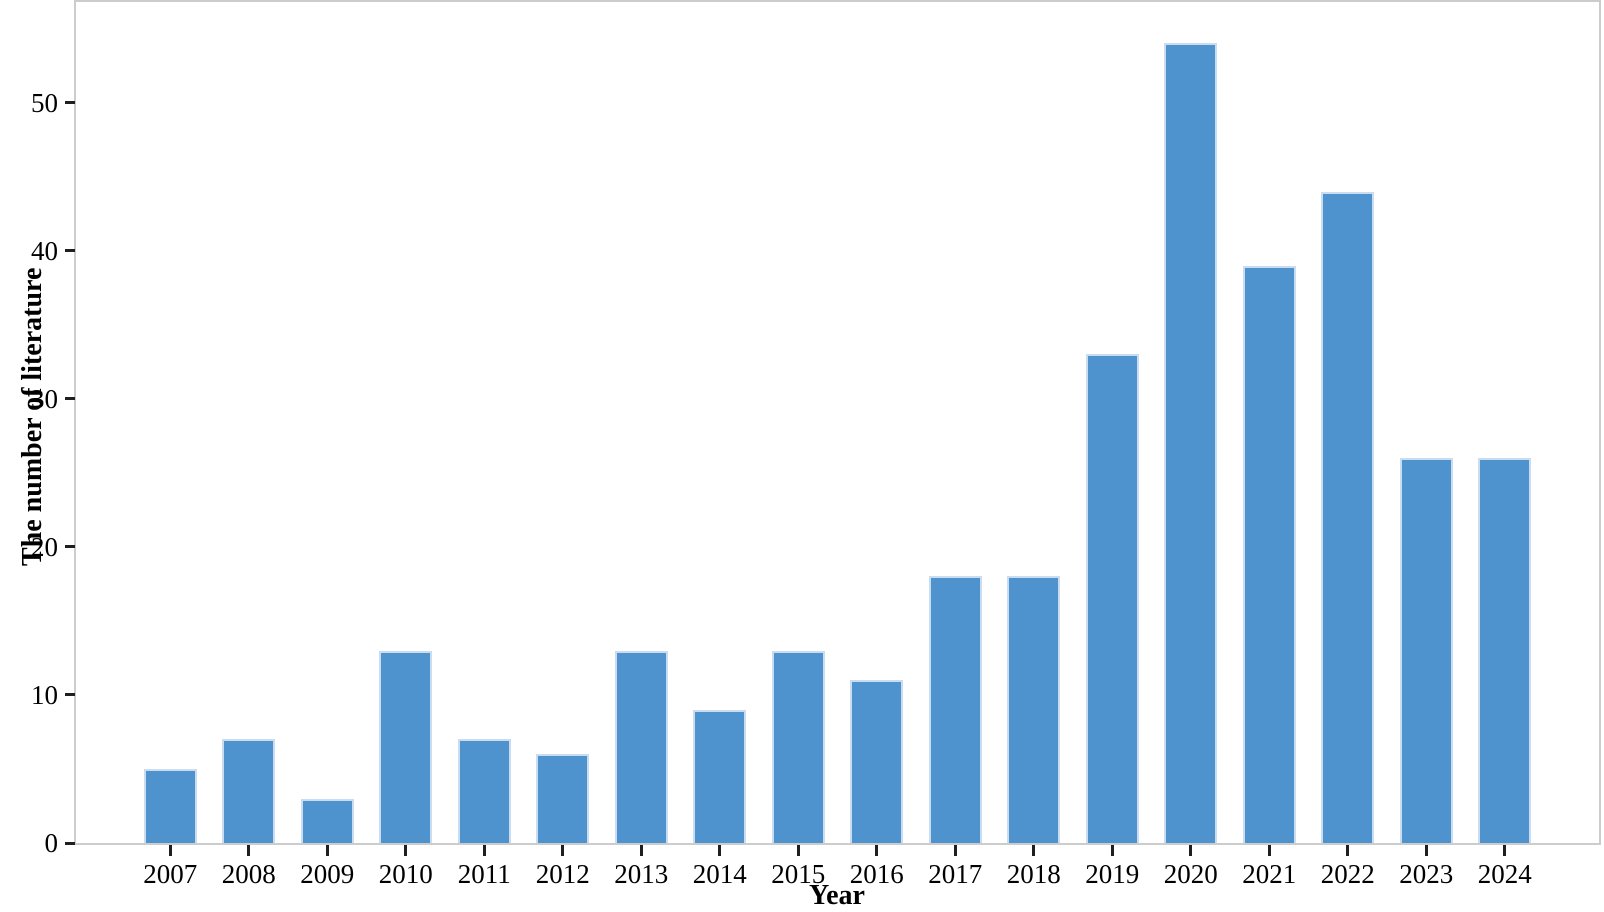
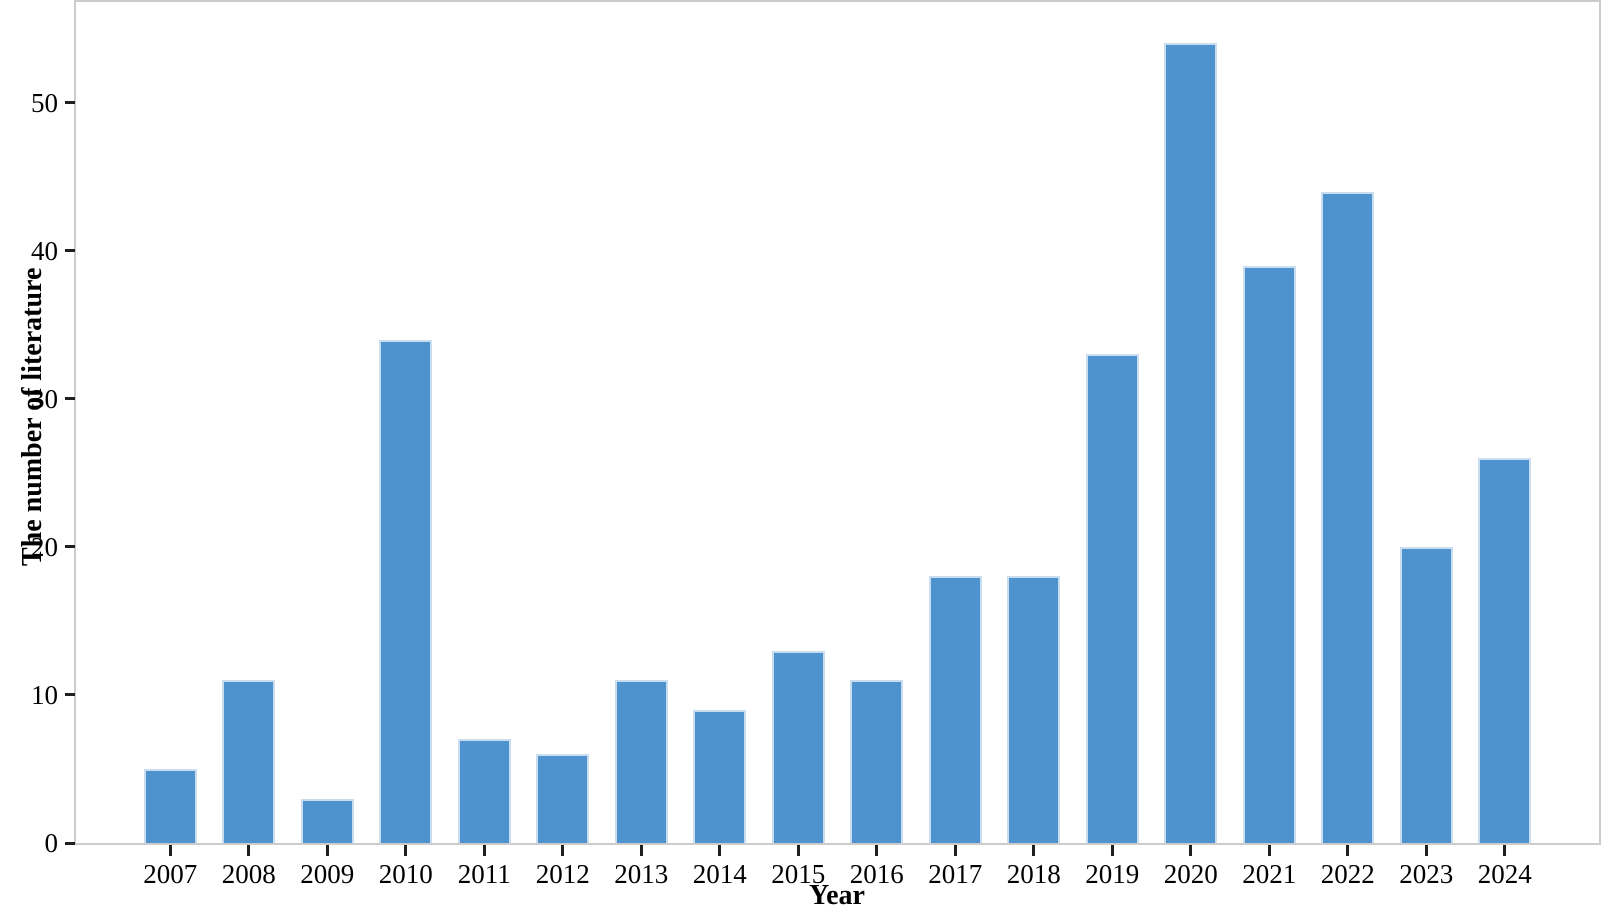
2008: 7 -> 11
2010: 13 -> 34
2013: 13 -> 11
2023: 26 -> 20
